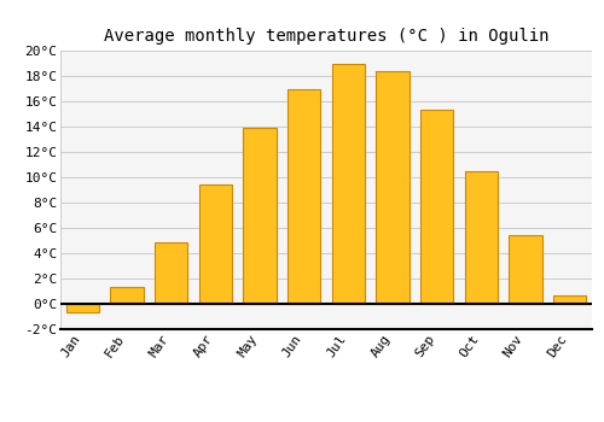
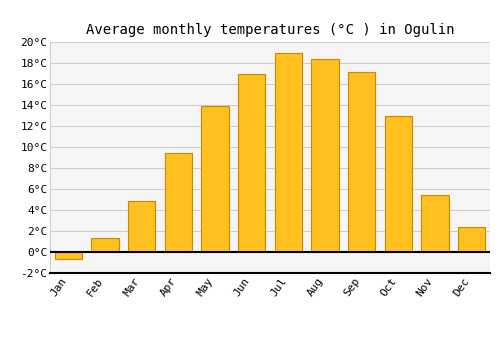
Sep: 15.3°C -> 17.1°C
Oct: 10.5°C -> 13.0°C
Dec: 0.7°C -> 2.4°C
